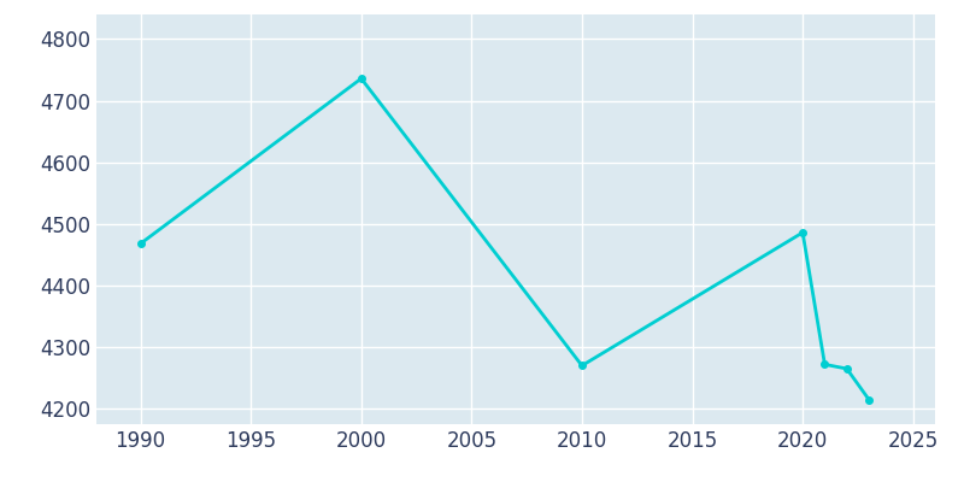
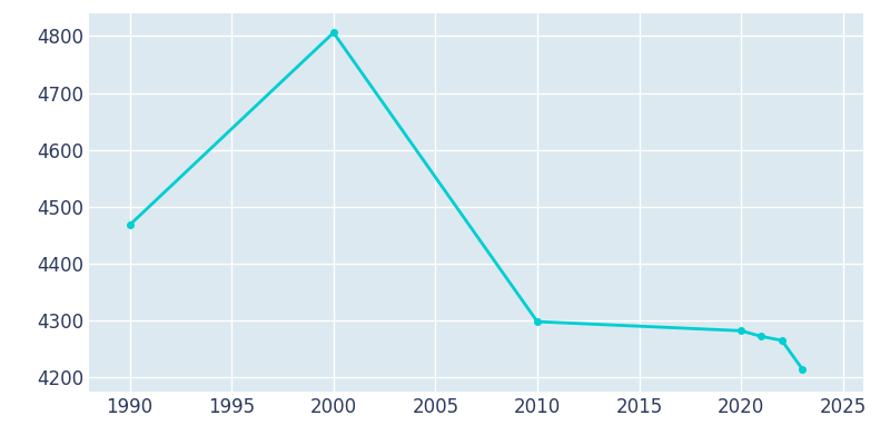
2000: 4736 -> 4806
2010: 4270 -> 4298
2020: 4486 -> 4282
